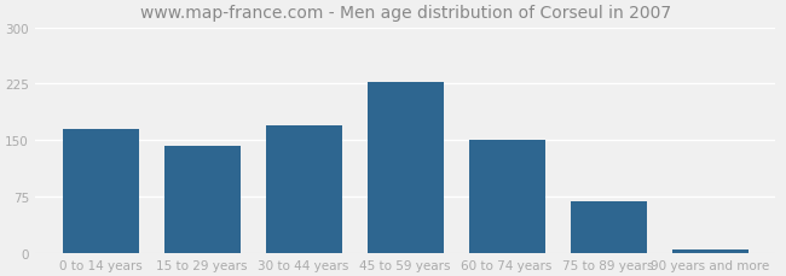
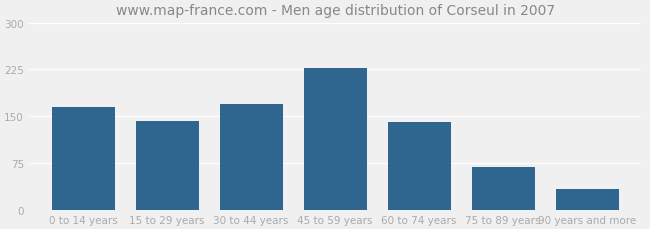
60 to 74 years: 151 -> 140
90 years and more: 5 -> 34
